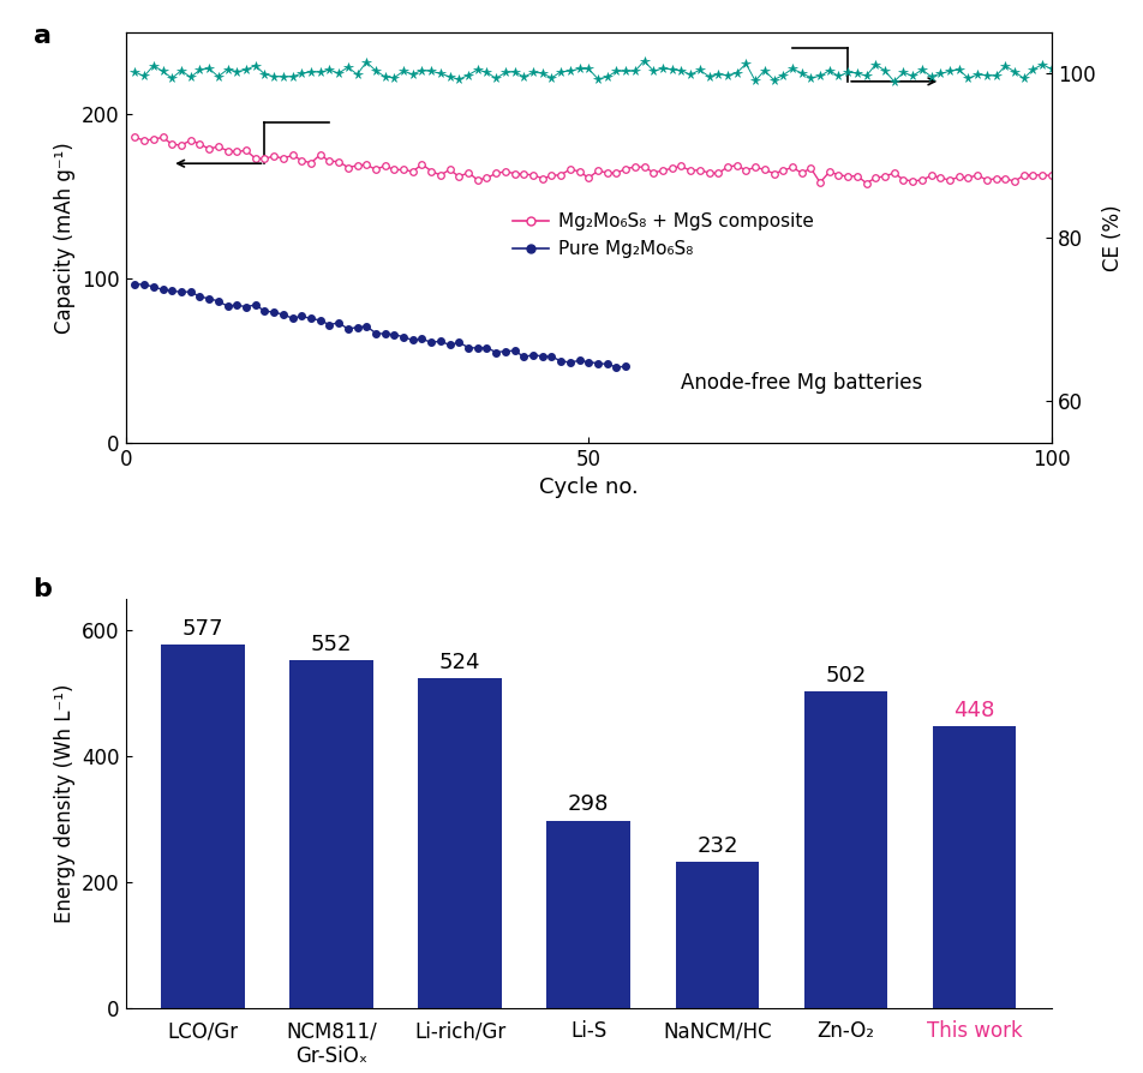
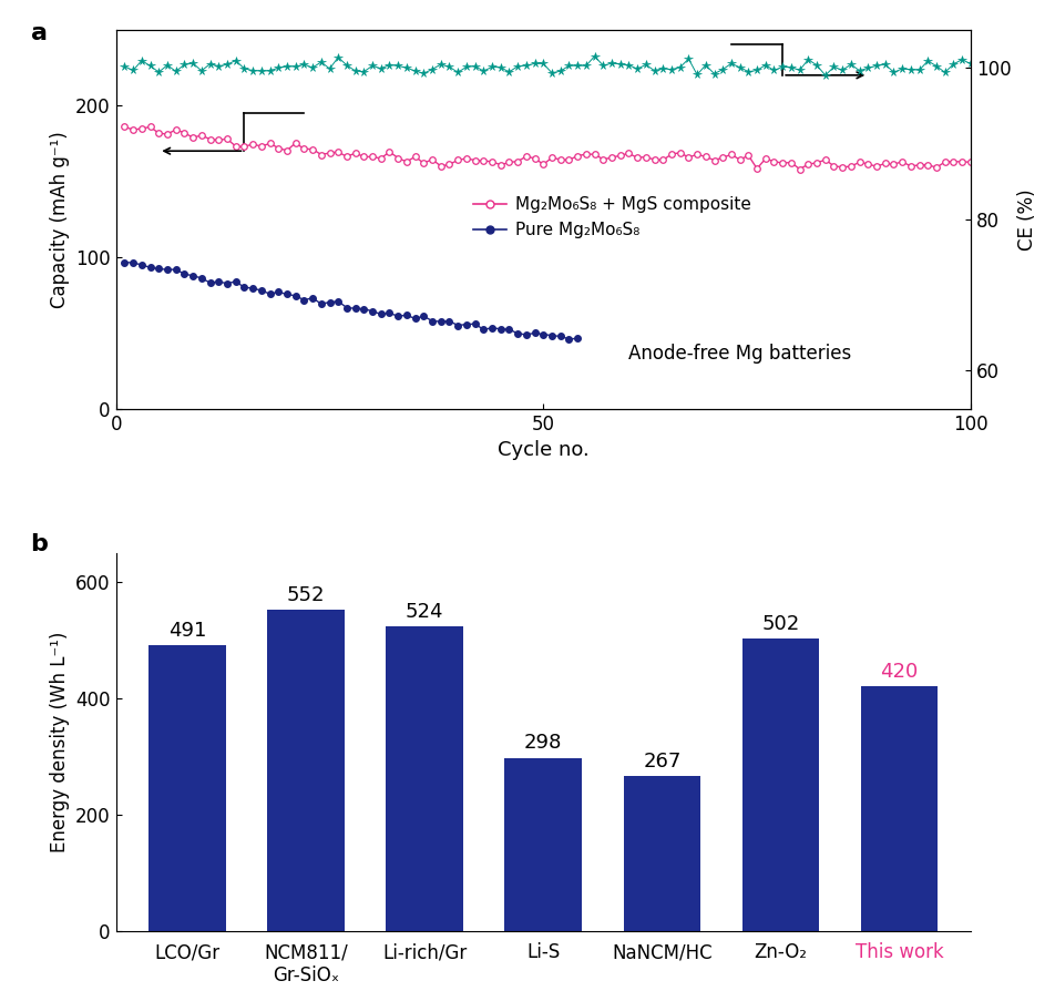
LCO/Gr: 577 -> 491
NaNCM/HC: 232 -> 267
This work: 448 -> 420
